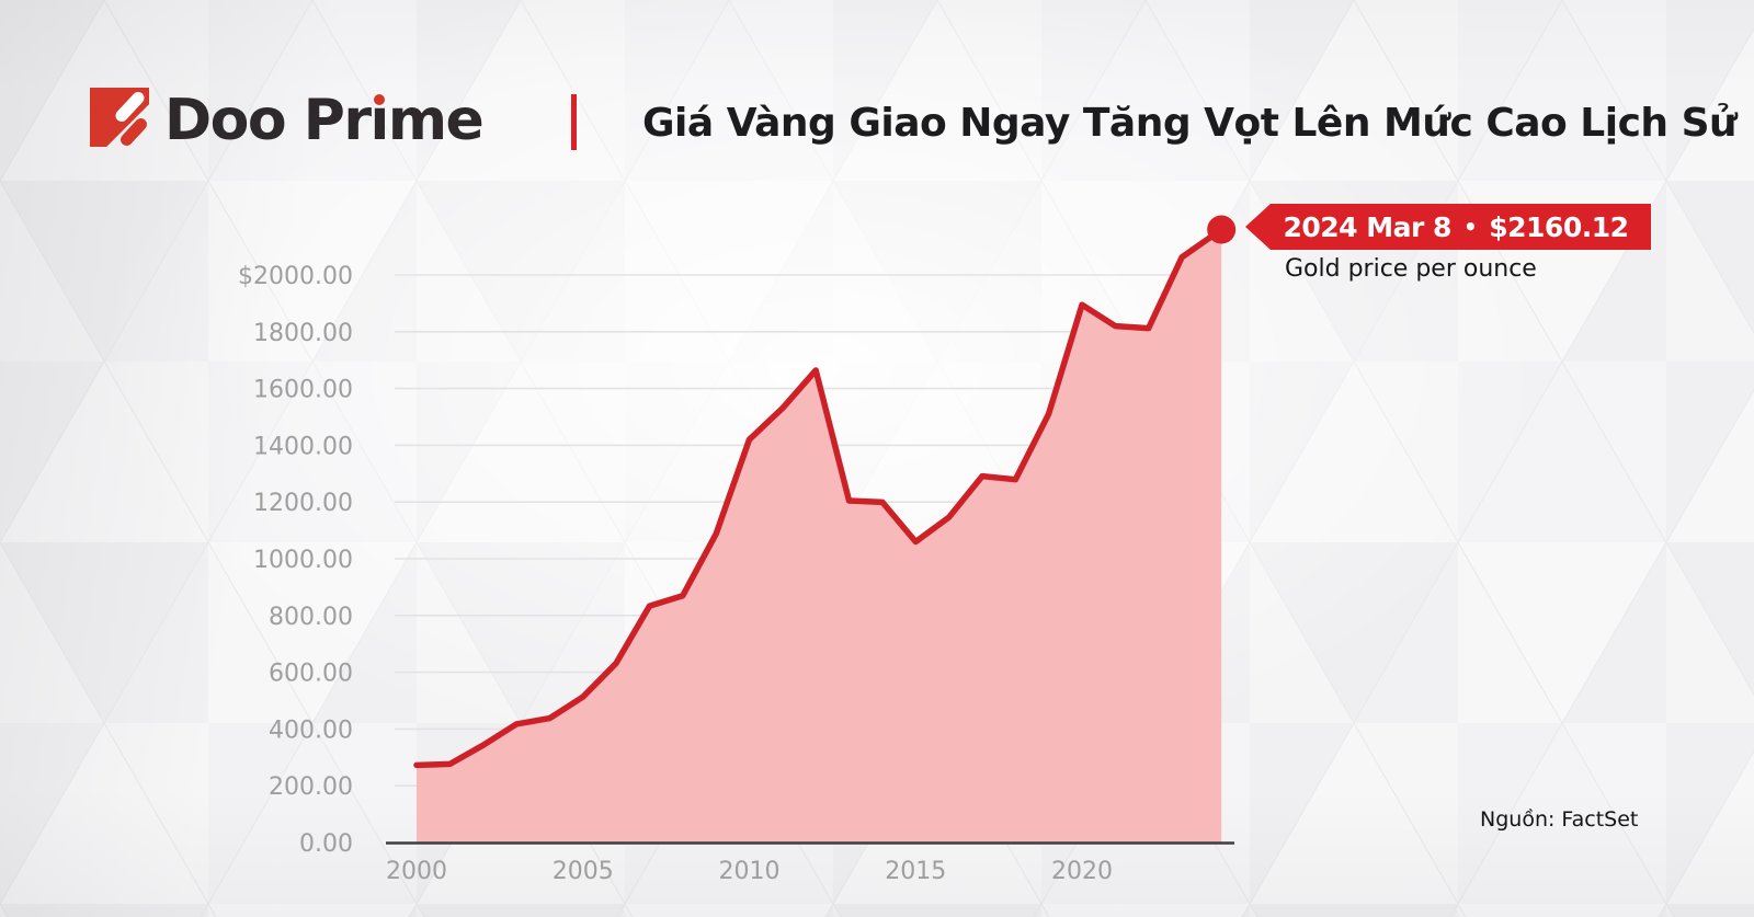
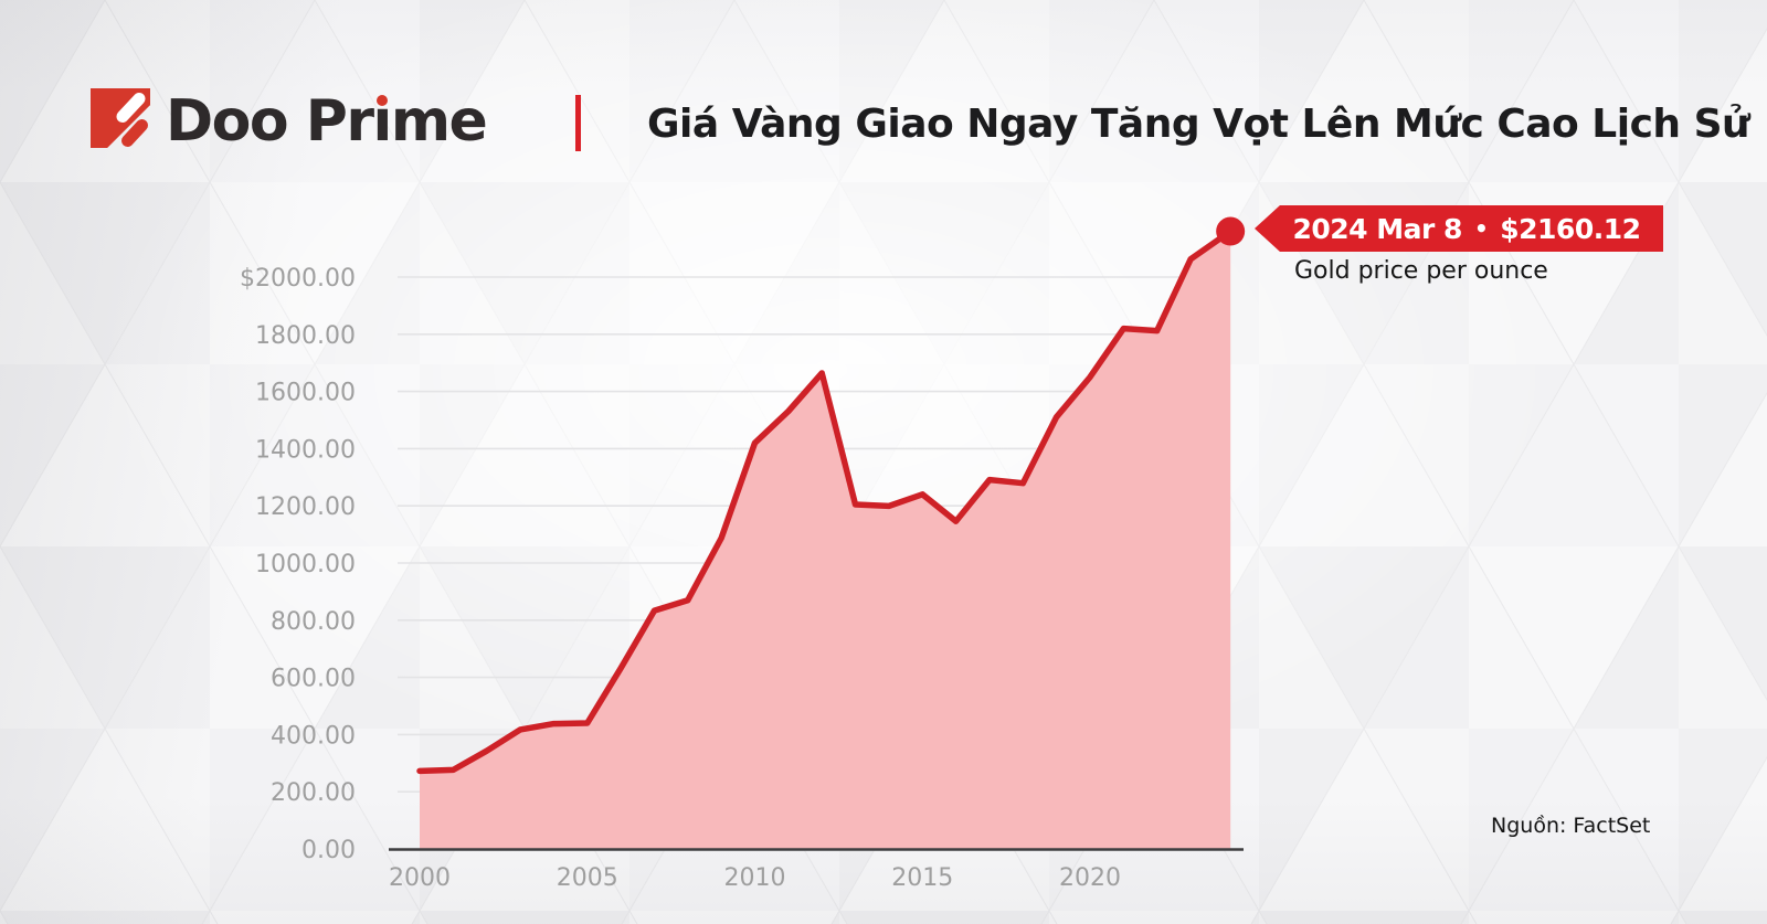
2005: $510 -> $440
2015: $1060 -> $1240
2020: $1900 -> $1650
